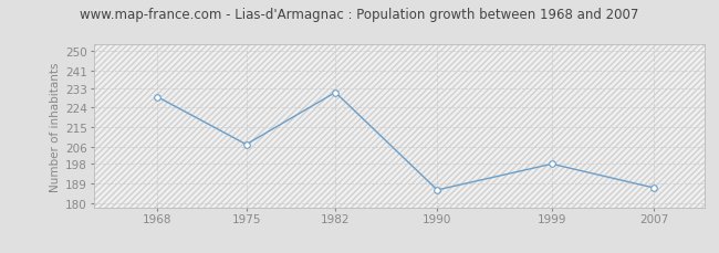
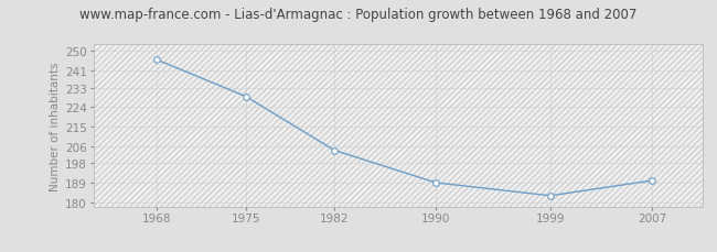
1968: 229 -> 246
1975: 207 -> 229
1982: 231 -> 204
1990: 186 -> 189
1999: 198 -> 183
2007: 187 -> 190
